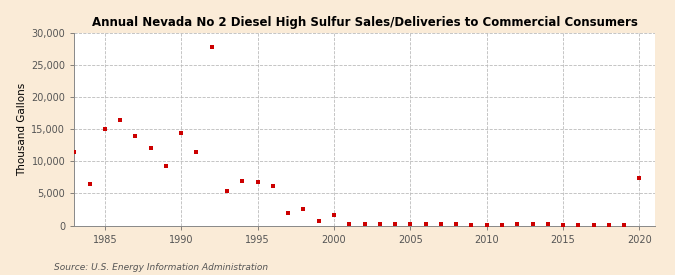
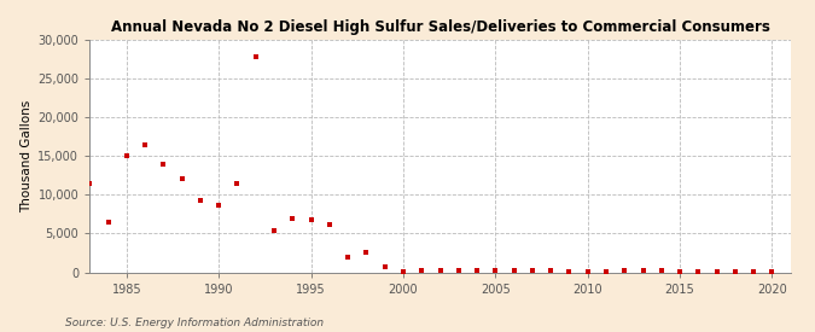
1990: 14,400 -> 8,700
2000: 1,600 -> 100
2020: 7,400 -> 0
